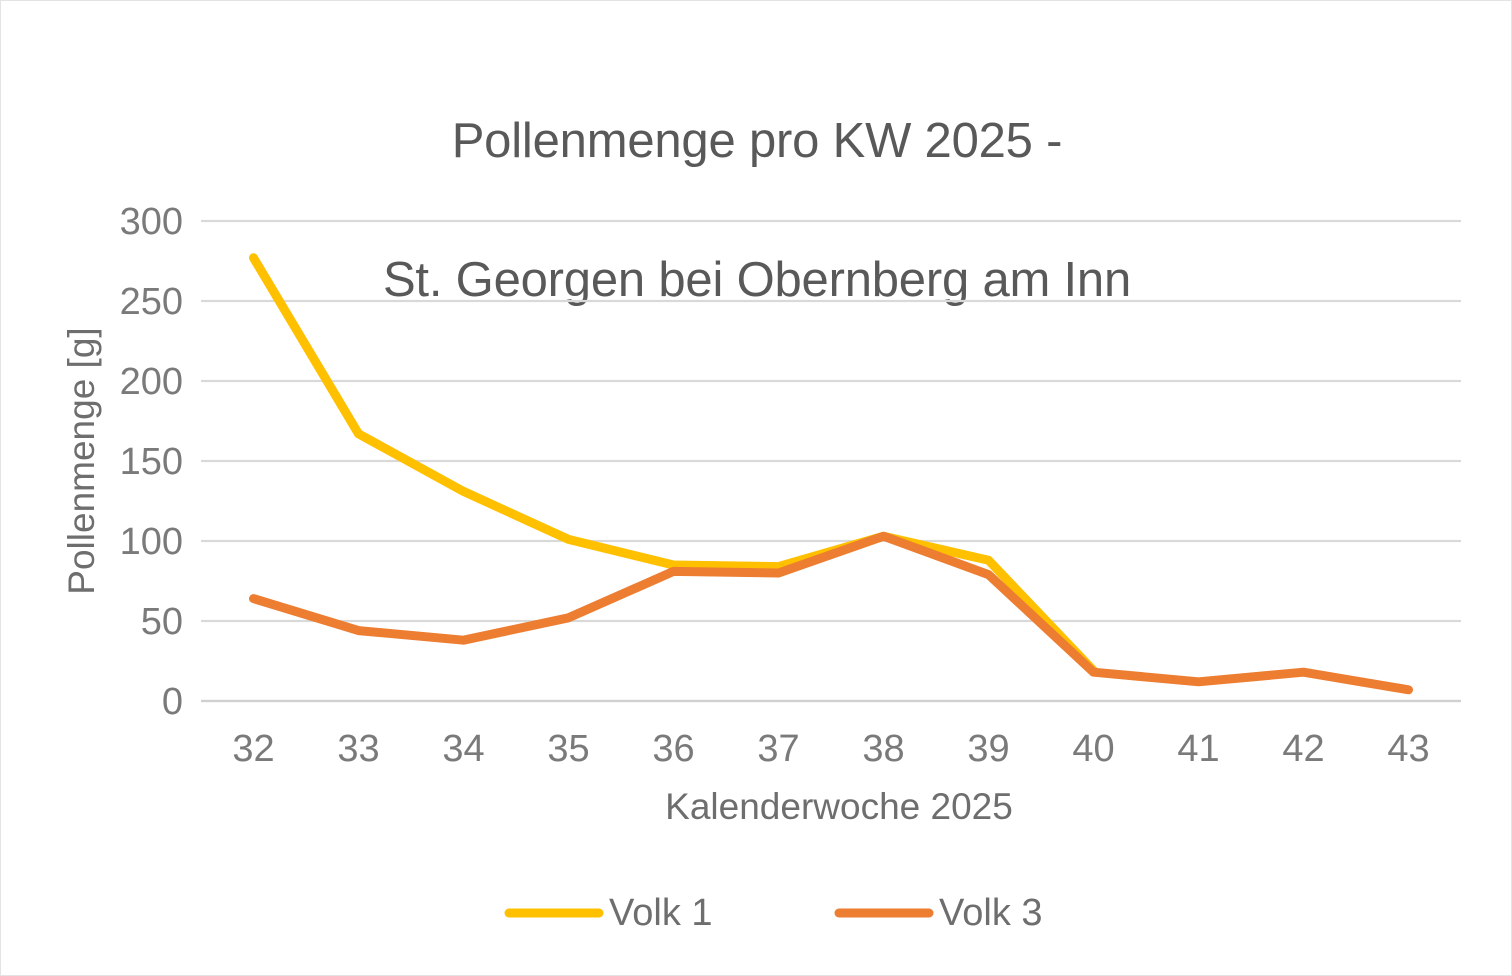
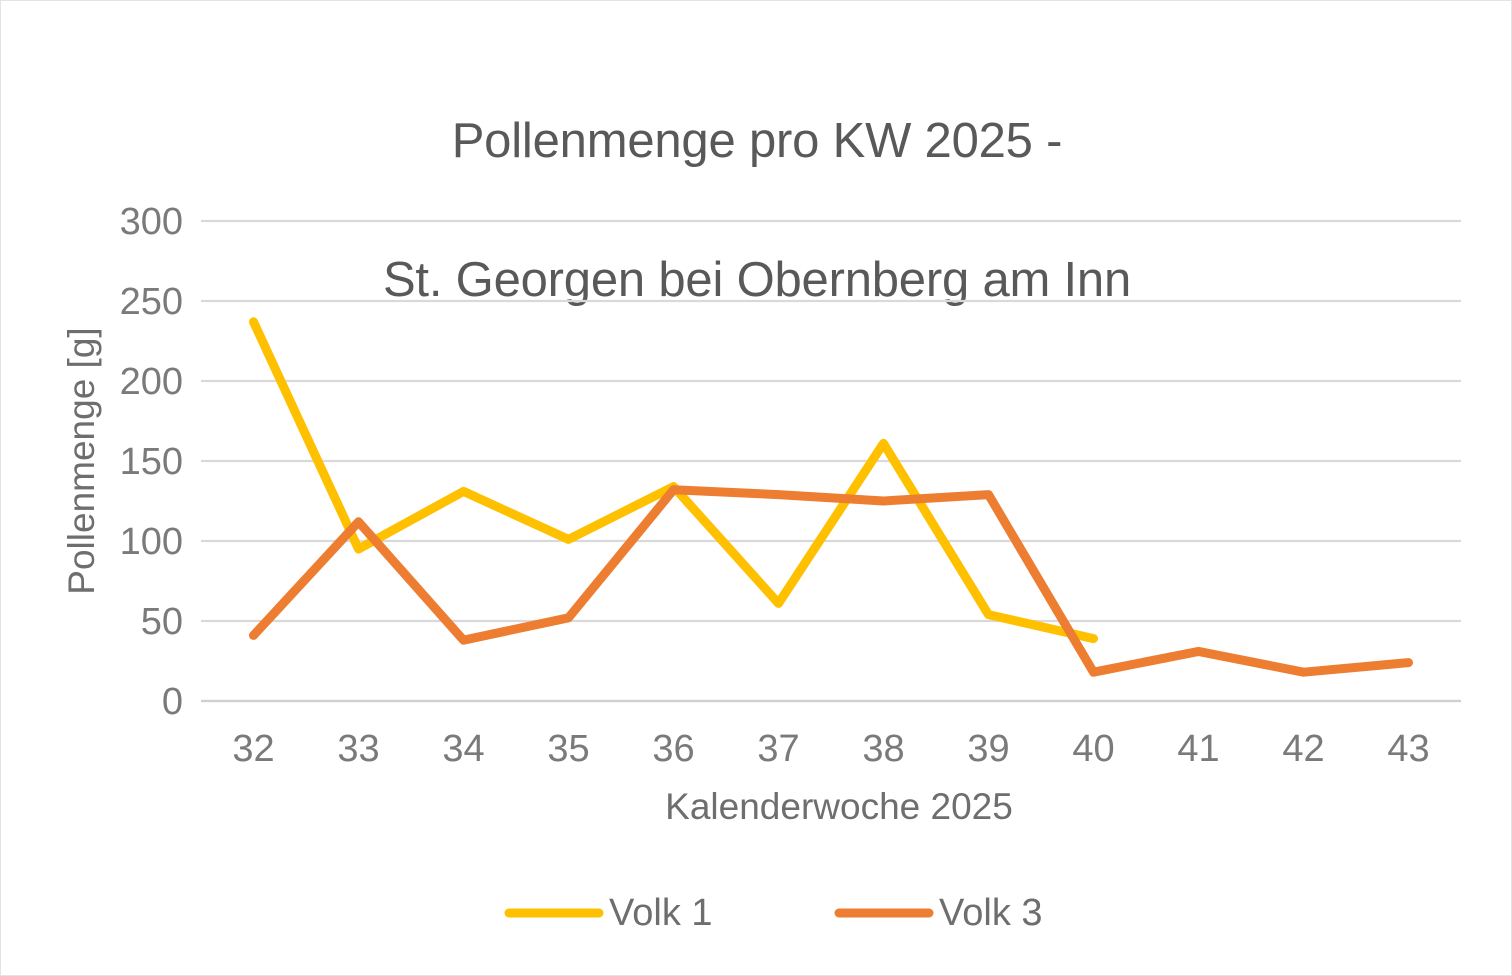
Volk 1/32: 277 -> 237
Volk 3/32: 64 -> 41
Volk 1/33: 167 -> 95
Volk 3/33: 44 -> 112
Volk 1/36: 85 -> 134
Volk 3/36: 81 -> 132
Volk 1/37: 84 -> 61
Volk 3/37: 80 -> 129
Volk 1/38: 103 -> 161
Volk 3/38: 103 -> 125
Volk 1/39: 88 -> 54
Volk 3/39: 79 -> 129
Volk 1/40: 19 -> 39
Volk 3/41: 12 -> 31
Volk 3/43: 7 -> 24
